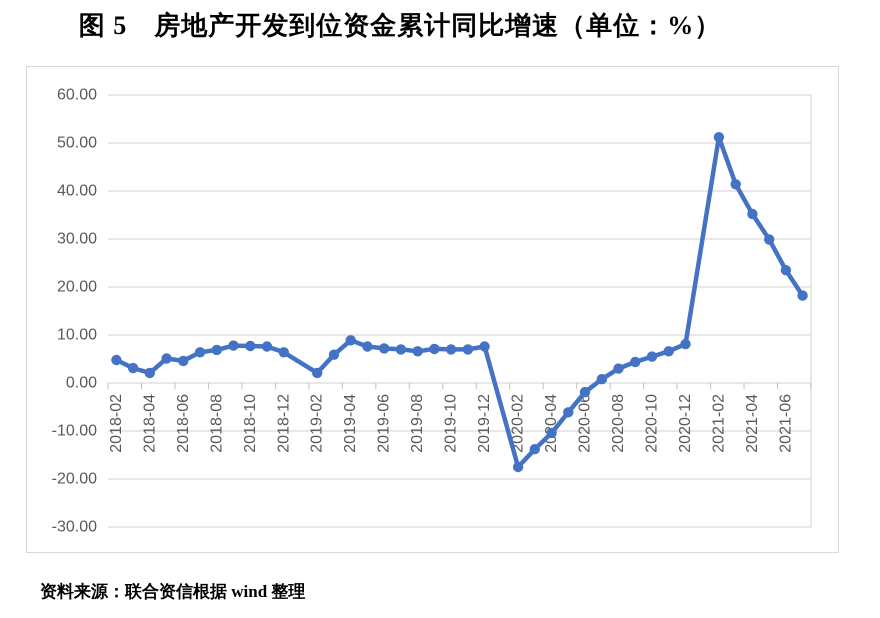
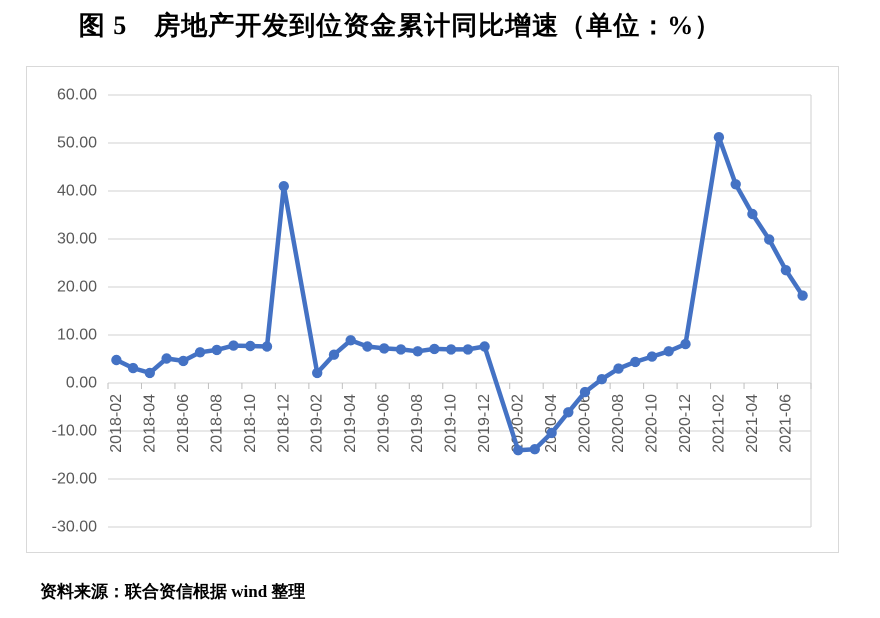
2018-12: 6 -> 41
2020-02: -18 -> -14
